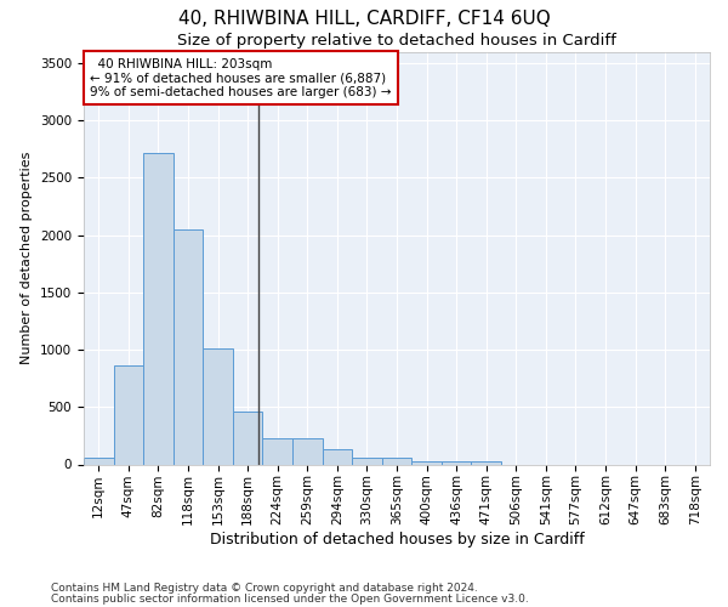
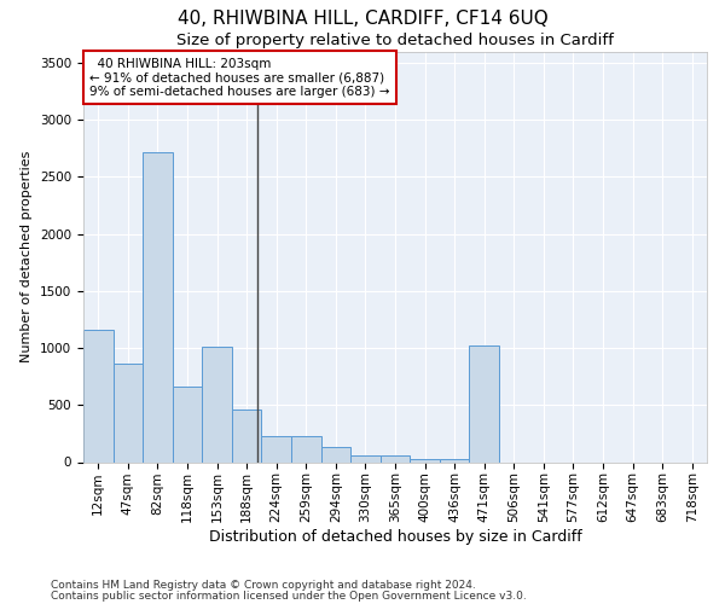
12sqm: 60 -> 1160
118sqm: 2050 -> 660
471sqm: 20 -> 1020
